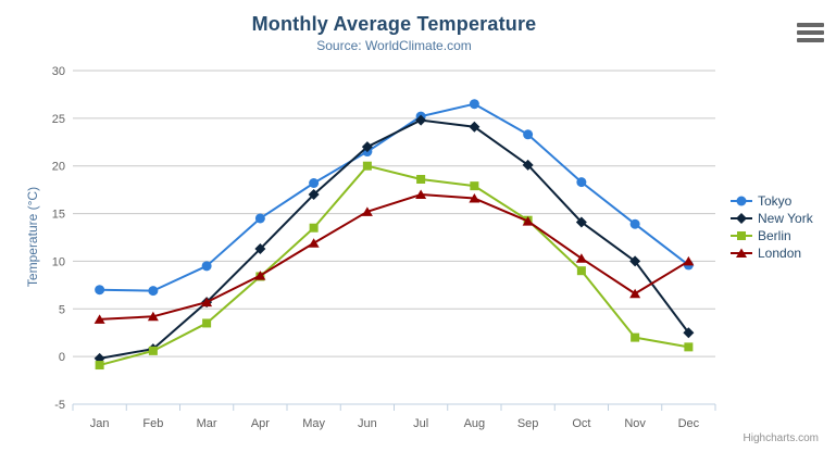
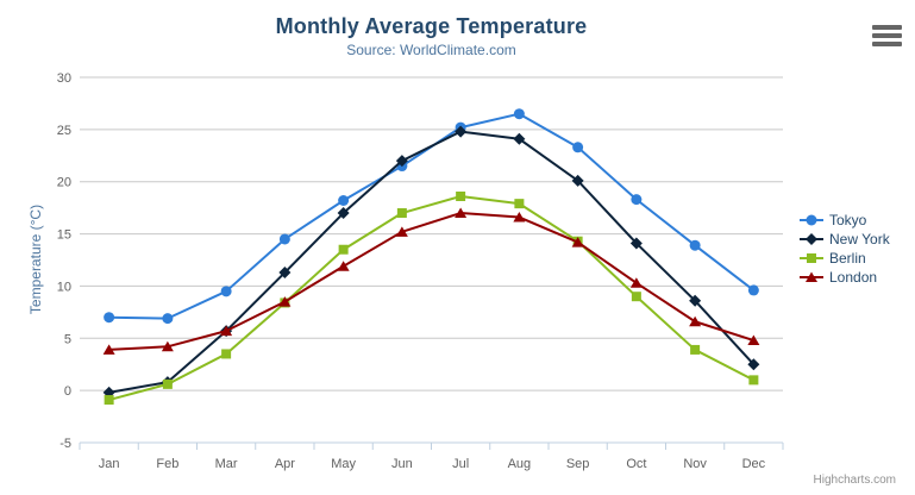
Berlin/Jun: 20 -> 17
New York/Nov: 10 -> 9
Berlin/Nov: 2 -> 4
London/Dec: 10 -> 5
